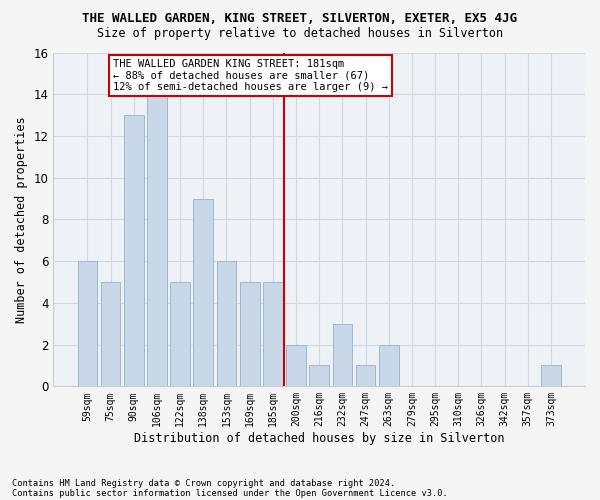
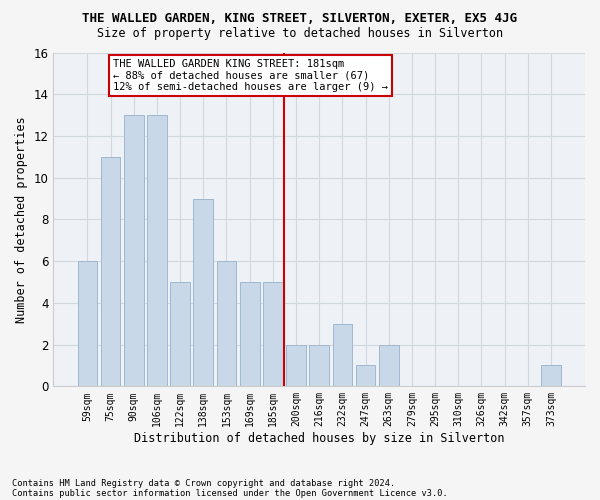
75sqm: 5 -> 11
106sqm: 14 -> 13
216sqm: 1 -> 2
